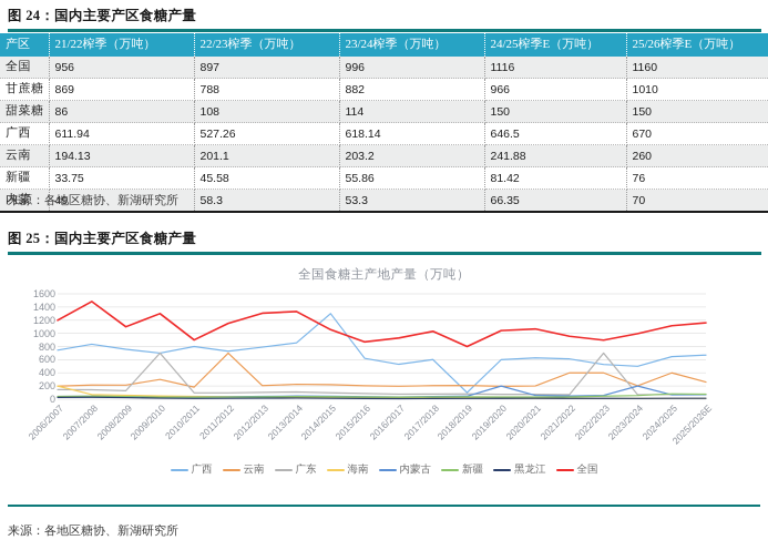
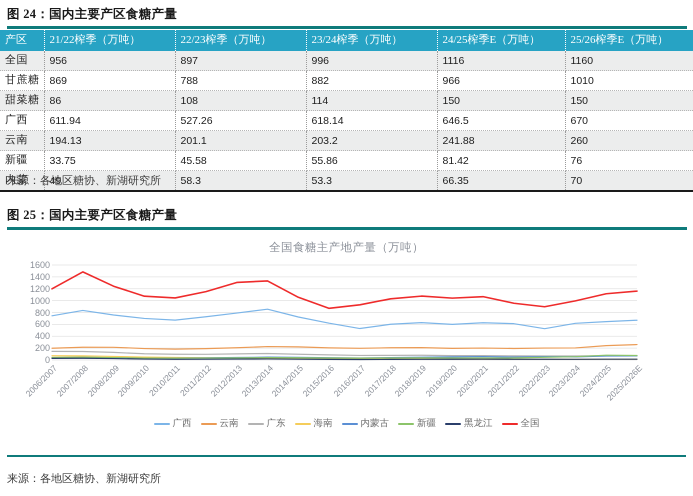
海南/2006/2007: 200 -> 100
全国/2008/2009: 1100 -> 1200
云南/2009/2010: 300 -> 200
广东/2009/2010: 700 -> 100
全国/2009/2010: 1300 -> 1100
广西/2010/2011: 800 -> 700
全国/2010/2011: 900 -> 1000
云南/2011/2012: 700 -> 200
广西/2014/2015: 1300 -> 700
广西/2018/2019: 100 -> 600
全国/2018/2019: 800 -> 1100
内蒙古/2019/2020: 200 -> 100
云南/2021/2022: 400 -> 200
云南/2022/2023: 400 -> 200
广东/2022/2023: 700 -> 100
广西/2023/2024: 500 -> 600
内蒙古/2023/2024: 200 -> 100
云南/2024/2025: 400 -> 200
